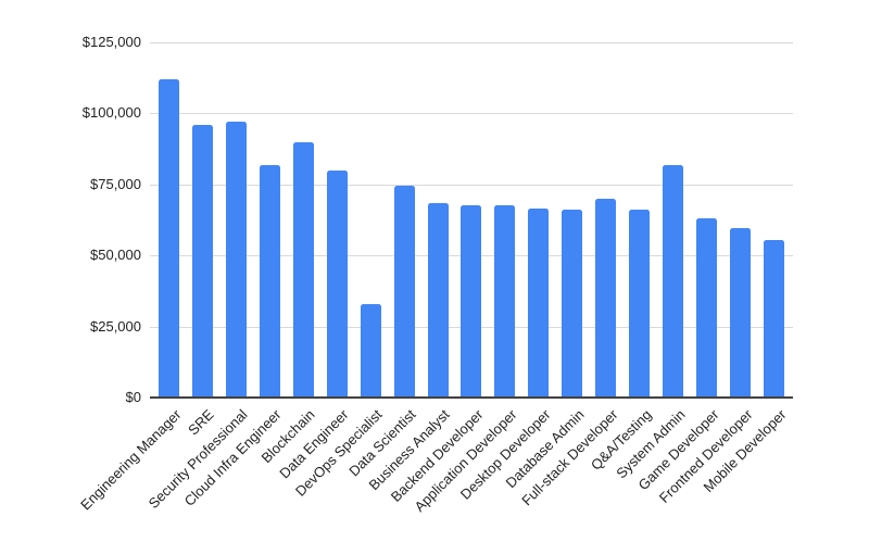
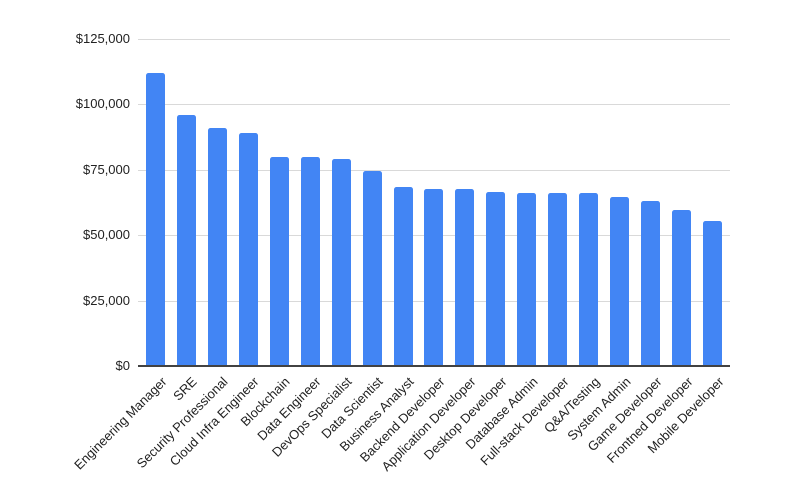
Security Professional: $97000 -> $91000
Cloud Infra Engineer: $82000 -> $89000
Blockchain: $90000 -> $80000
DevOps Specialist: $33000 -> $79000
Full-stack Developer: $70000 -> $66000
System Admin: $82000 -> $64000
